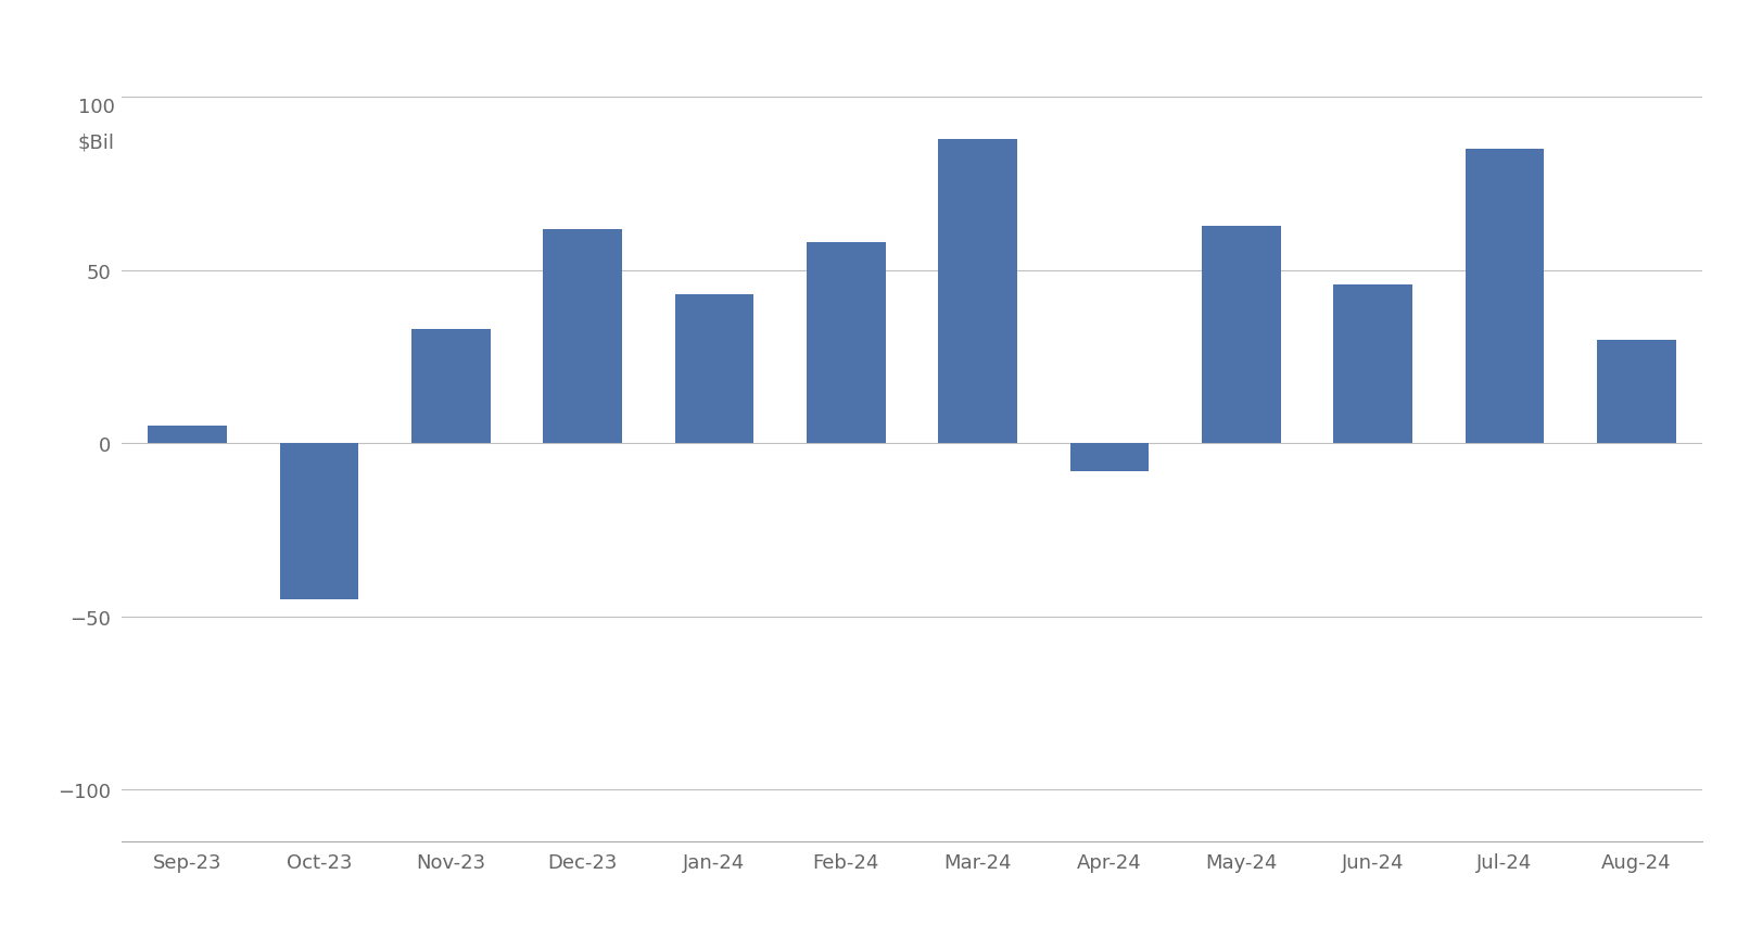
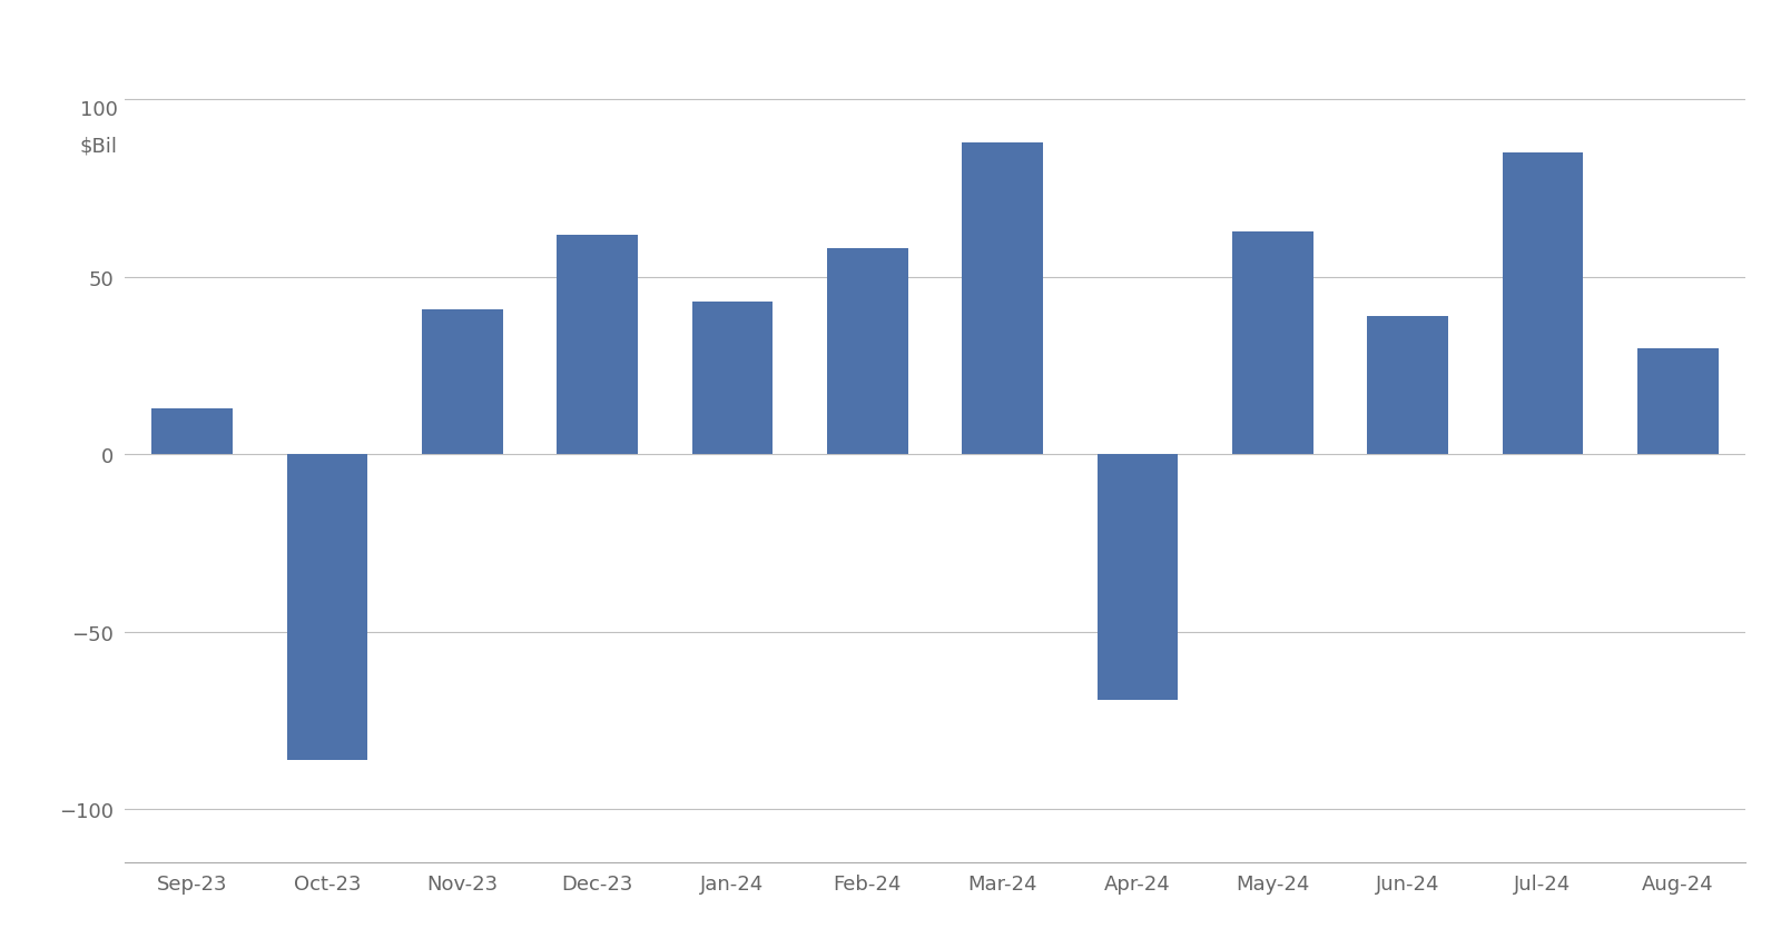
Sep-23: 5 -> 13
Oct-23: -45 -> -86
Nov-23: 33 -> 41
Apr-24: -8 -> -69
Jun-24: 46 -> 39
